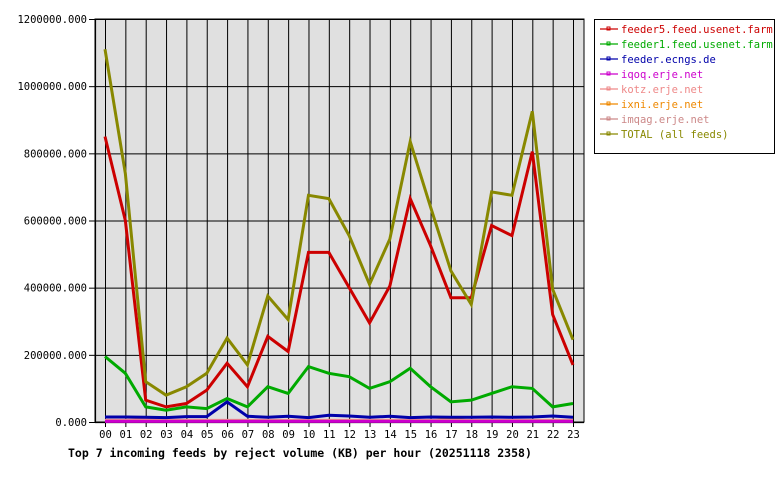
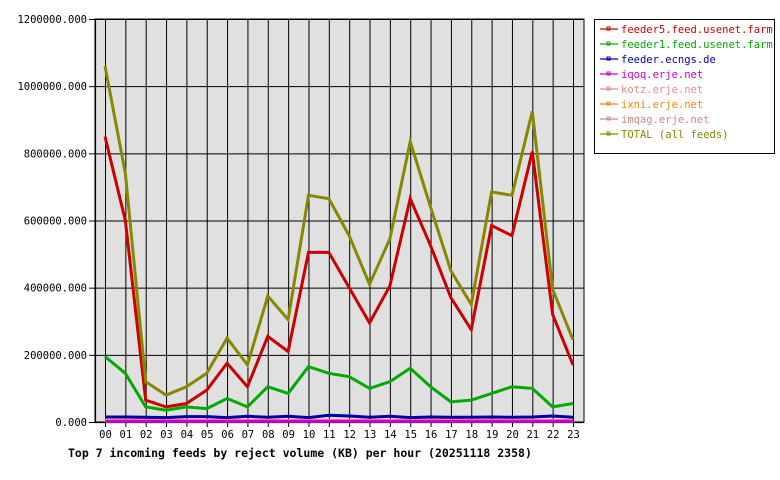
TOTAL (all feeds)/00: 1110000 -> 1060000
feeder.ecngs.de/06: 60000 -> 10000
feeder5.feed.usenet.farm/18: 370000 -> 280000
